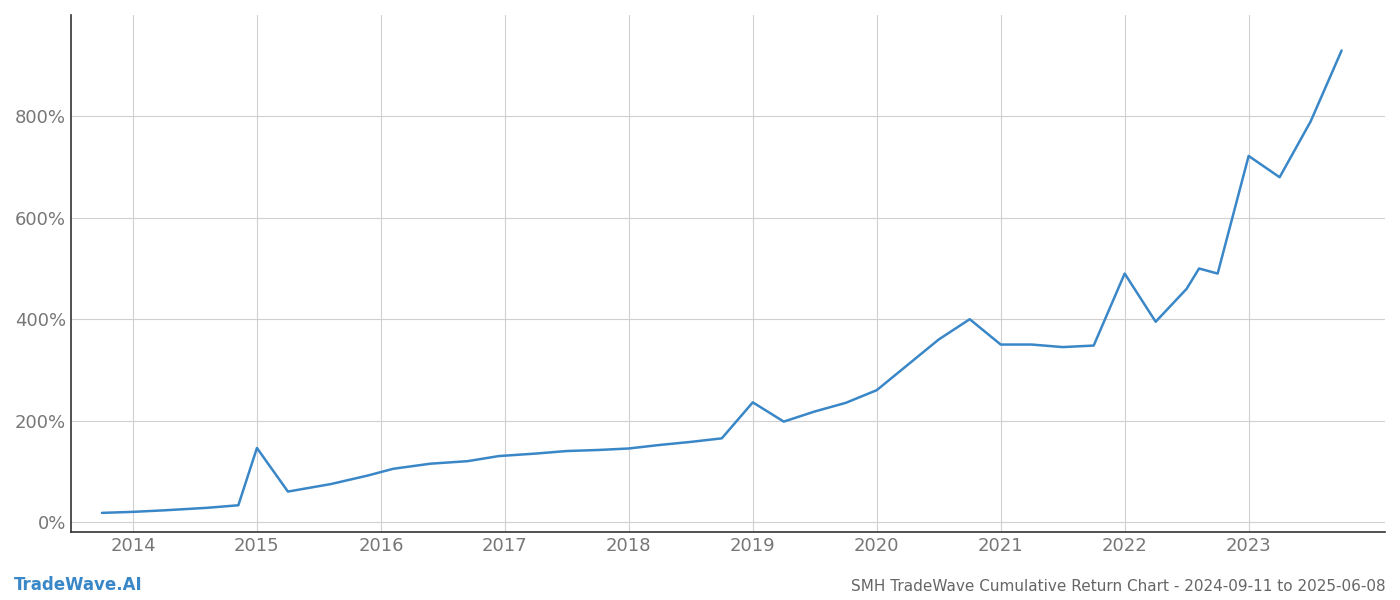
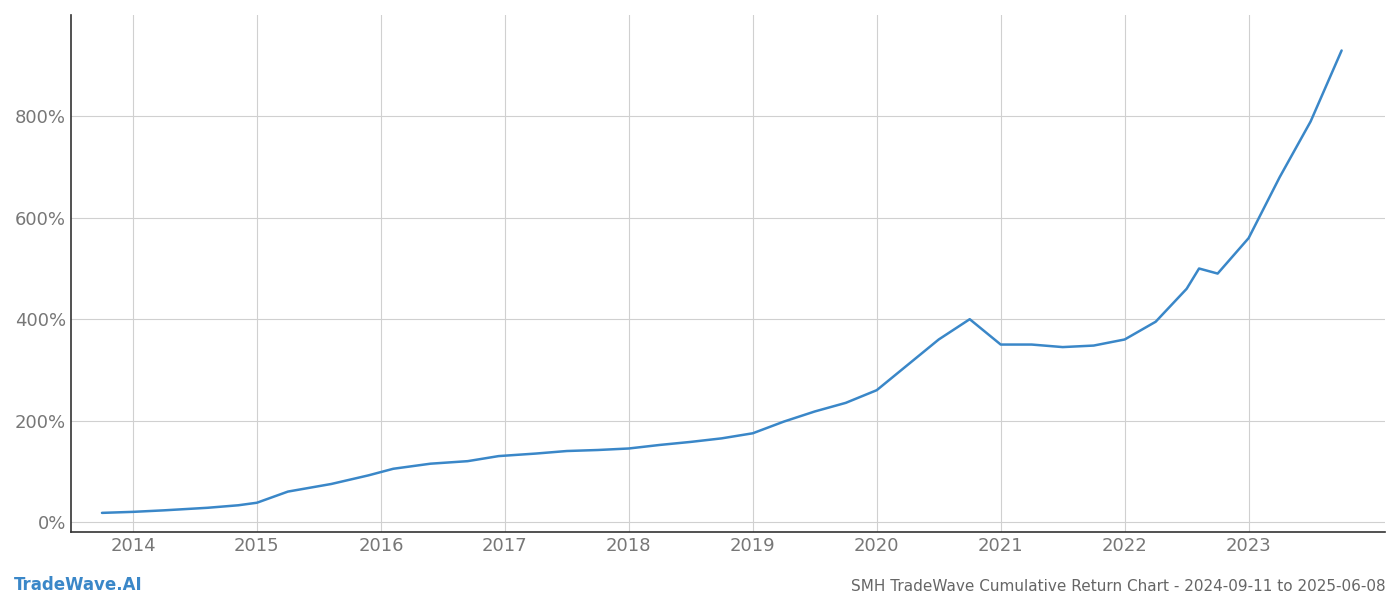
2015: 146% -> 38%
2019: 236% -> 175%
2022: 490% -> 360%
2023: 722% -> 560%
